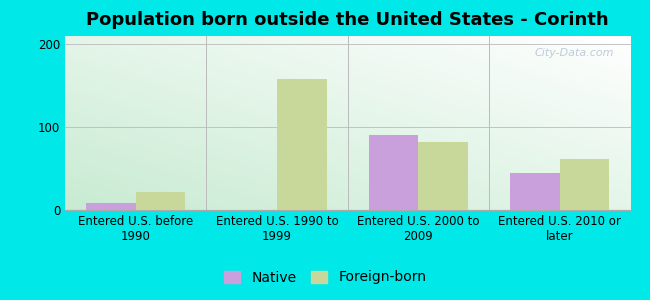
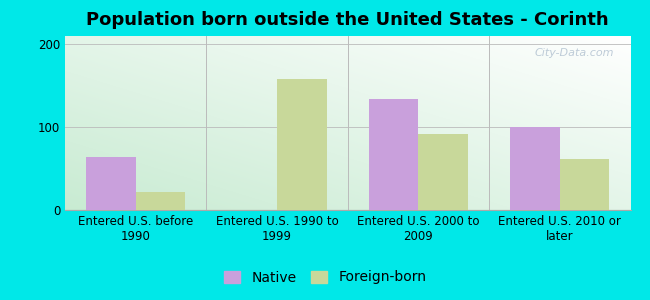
Native/Entered U.S. before 1990: 8 -> 64
Native/Entered U.S. 2000 to 2009: 90 -> 134
Foreign-born/Entered U.S. 2000 to 2009: 82 -> 92
Native/Entered U.S. 2010 or later: 45 -> 100
